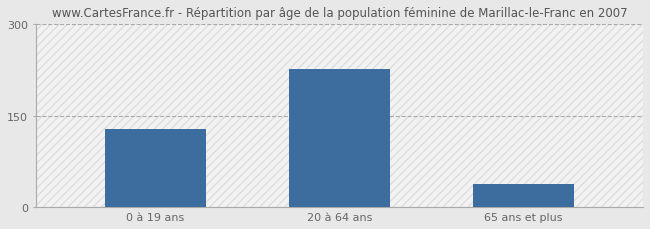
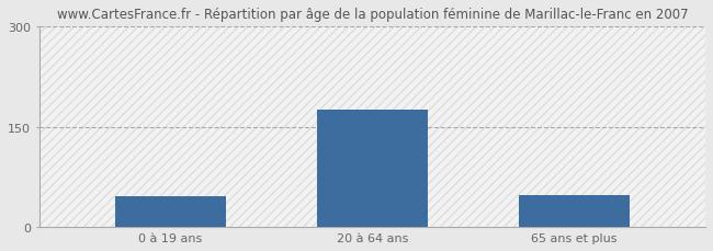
0 à 19 ans: 128 -> 47
20 à 64 ans: 226 -> 175
65 ans et plus: 38 -> 48
